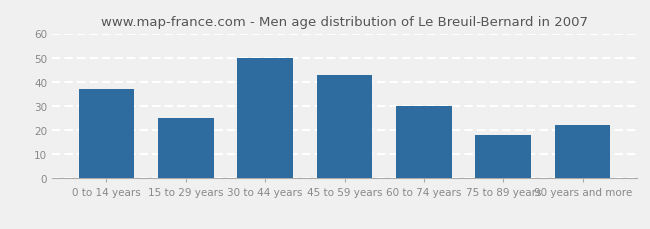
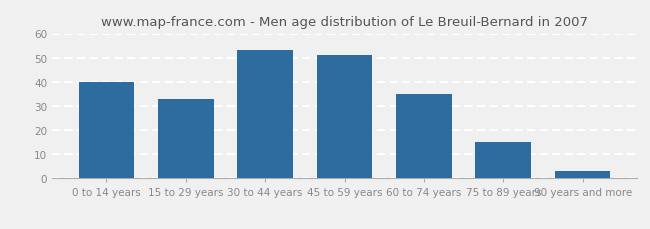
0 to 14 years: 37 -> 40
15 to 29 years: 25 -> 33
30 to 44 years: 50 -> 53
45 to 59 years: 43 -> 51
60 to 74 years: 30 -> 35
75 to 89 years: 18 -> 15
90 years and more: 22 -> 3
